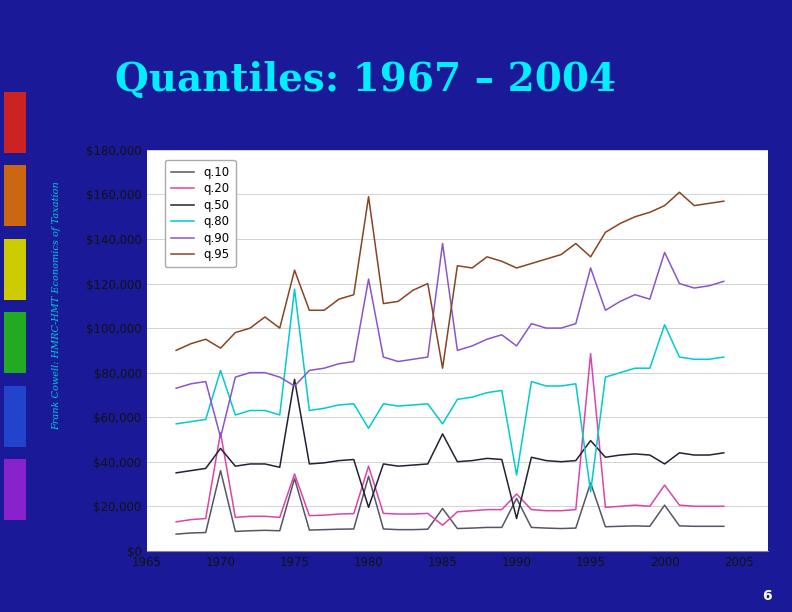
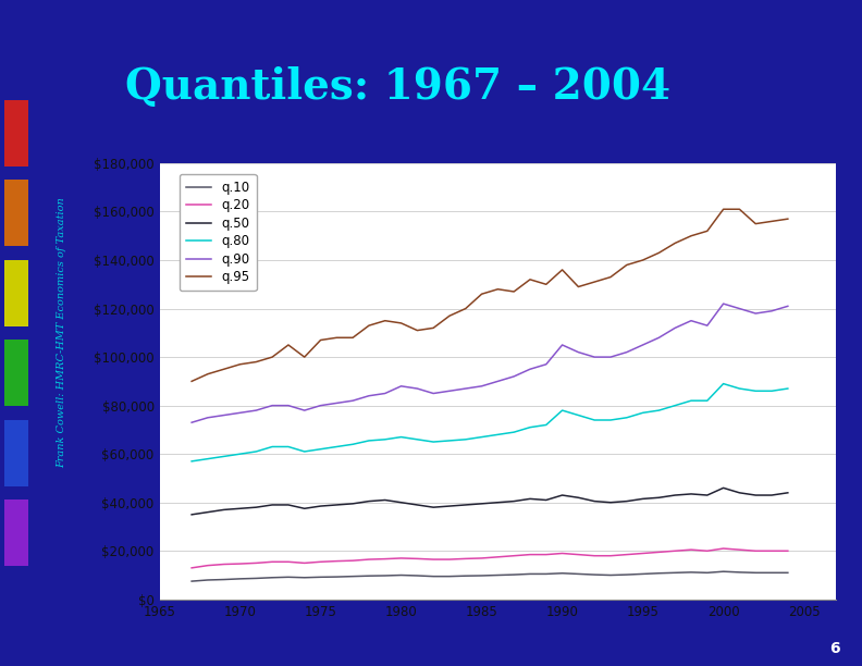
q.10/1970: $36,000 -> $8,500
q.20/1970: $53,000 -> $14,700
q.50/1970: $46,000 -> $37,500
q.80/1970: $81,000 -> $60,000
q.90/1970: $51,000 -> $77,000
q.95/1970: $91,000 -> $97,000
q.10/1975: $32,500 -> $9,200
q.20/1975: $34,500 -> $15,500
q.50/1975: $77,000 -> $38,500
q.80/1975: $117,500 -> $62,000
q.90/1975: $74,000 -> $80,000
q.95/1975: $126,000 -> $107,000
q.10/1980: $33,500 -> $10,000
q.20/1980: $38,000 -> $17,000
q.50/1980: $19,500 -> $40,000
q.80/1980: $55,000 -> $67,000
q.90/1980: $122,000 -> $88,000
q.95/1980: $159,000 -> $114,000
q.10/1985: $19,000 -> $9,800
q.20/1985: $11,500 -> $17,000
q.50/1985: $52,500 -> $39,500
q.80/1985: $57,000 -> $67,000
q.90/1985: $138,000 -> $88,000
q.95/1985: $82,000 -> $126,000
q.10/1990: $23,500 -> $10,800
q.20/1990: $25,500 -> $19,000
q.50/1990: $14,500 -> $43,000
q.80/1990: $34,000 -> $78,000
q.90/1990: $92,000 -> $105,000
q.95/1990: $127,000 -> $136,000
q.10/1995: $30,500 -> $10,500
q.20/1995: $88,500 -> $19,000
q.50/1995: $49,500 -> $41,500
q.80/1995: $26,500 -> $77,000
q.90/1995: $127,000 -> $105,000
q.95/1995: $132,000 -> $140,000
q.10/2000: $20,500 -> $11,500
q.20/2000: $29,500 -> $21,000
q.50/2000: $39,000 -> $46,000
q.80/2000: $101,500 -> $89,000
q.90/2000: $134,000 -> $122,000
q.95/2000: $155,000 -> $161,000
